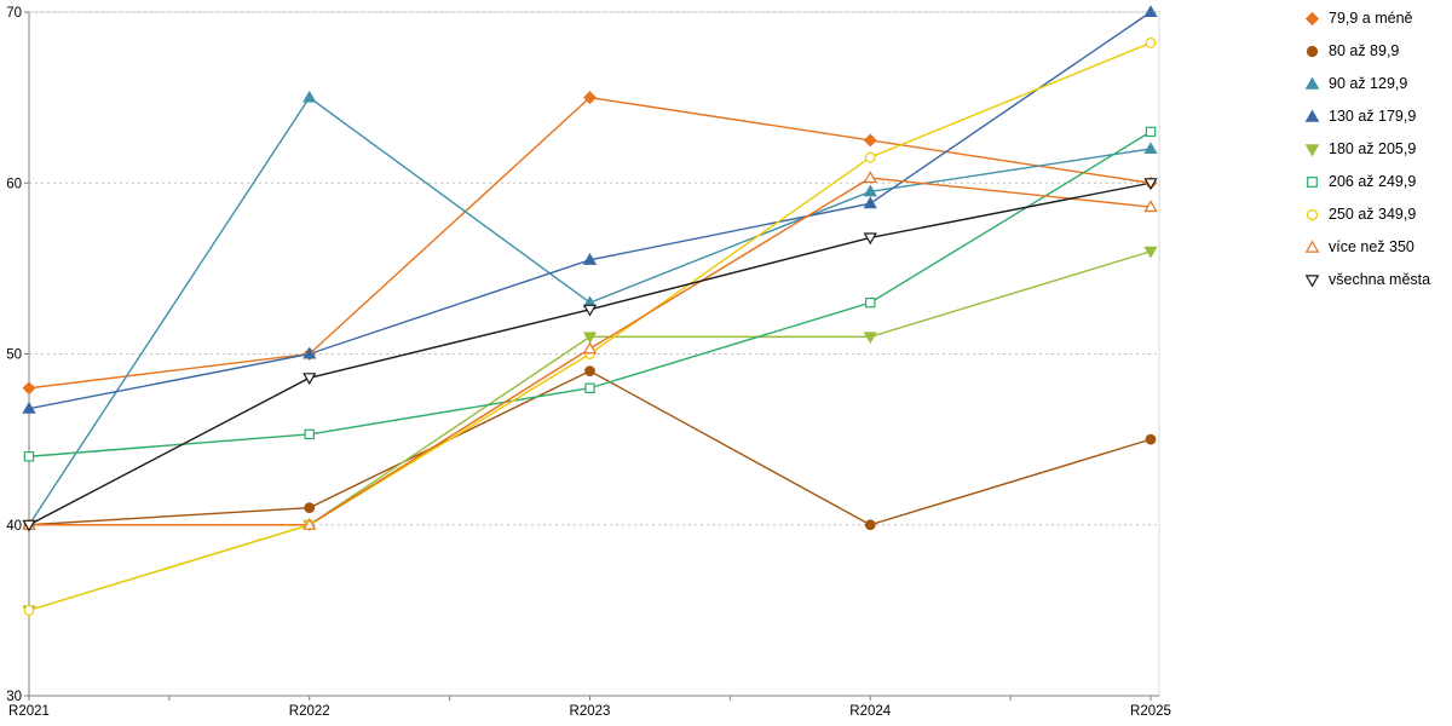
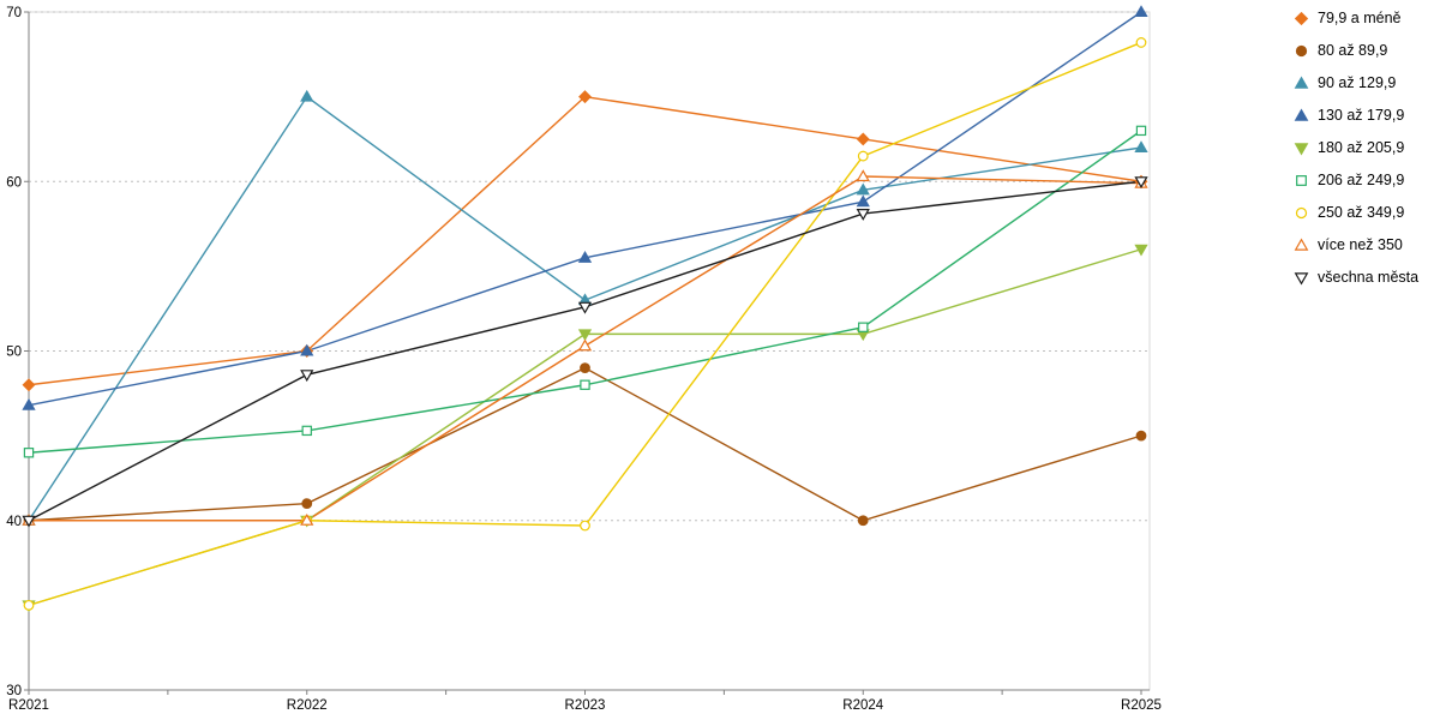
250 až 349,9/R2023: 50.0 -> 39.7
206 až 249,9/R2024: 53.0 -> 51.4
všechna města/R2024: 56.8 -> 58.1
více než 350/R2025: 58.6 -> 59.9
